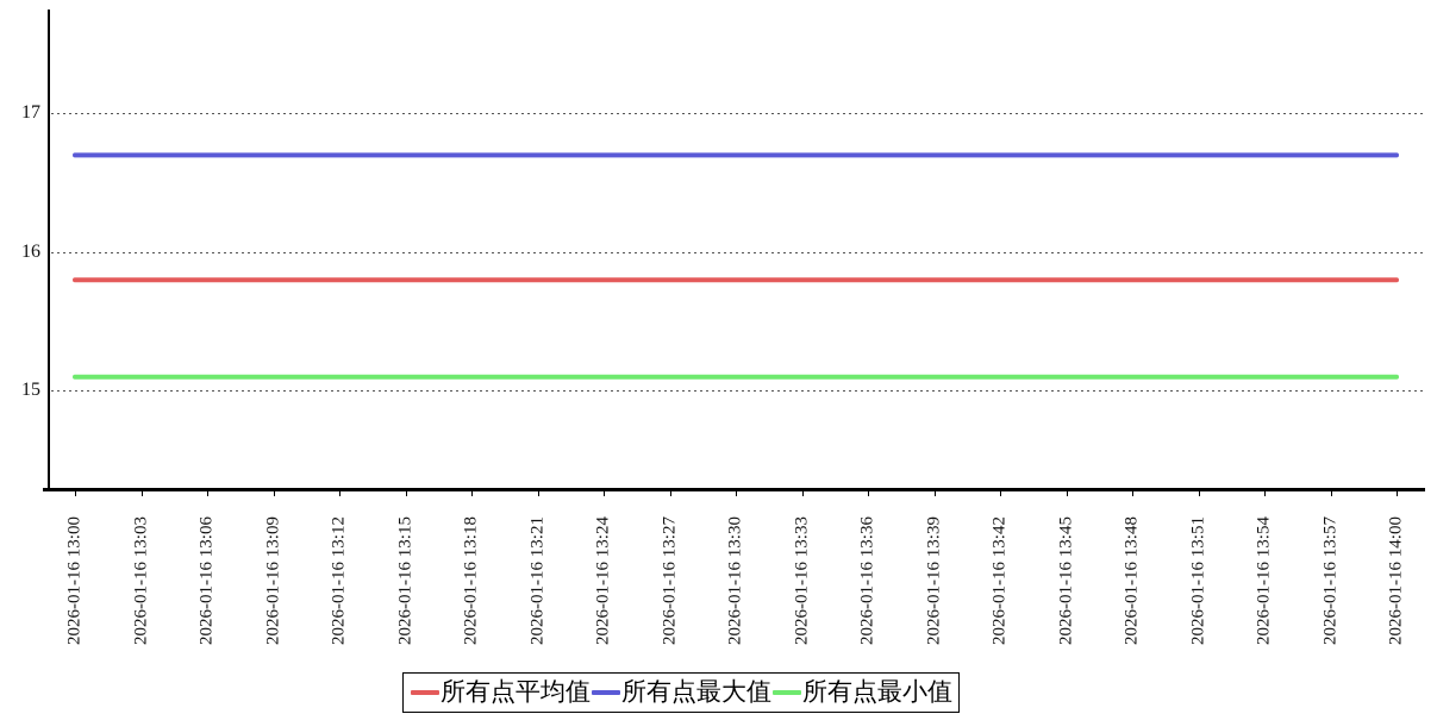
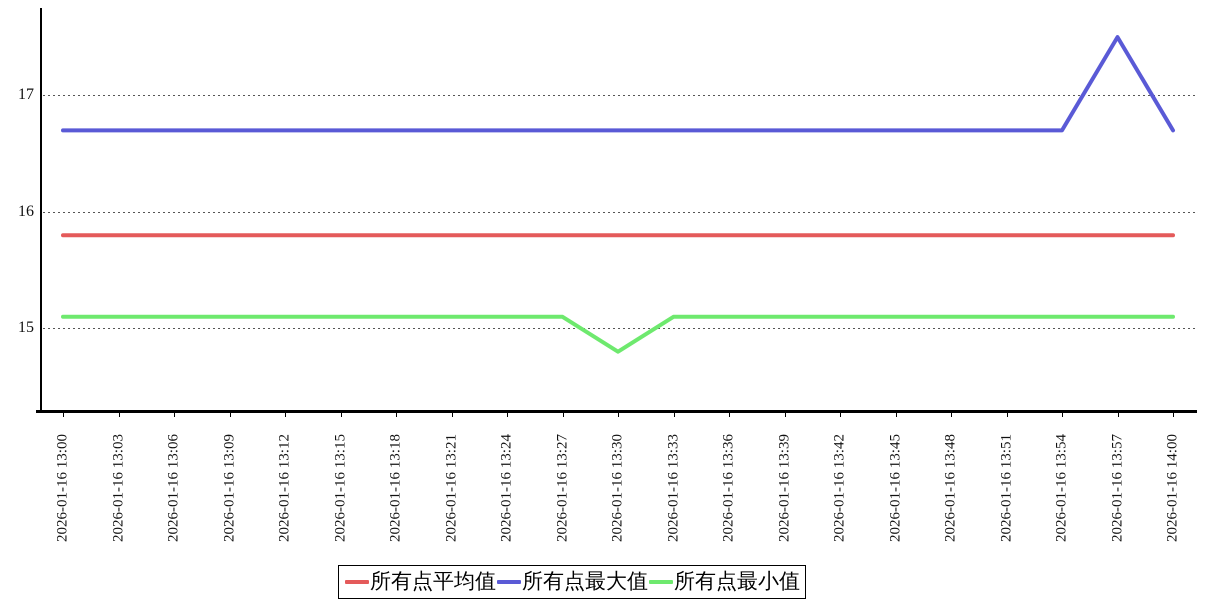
所有点最小值/2026-01-16 13:30: 15.1 -> 14.8
所有点最大值/2026-01-16 13:57: 16.7 -> 17.5
